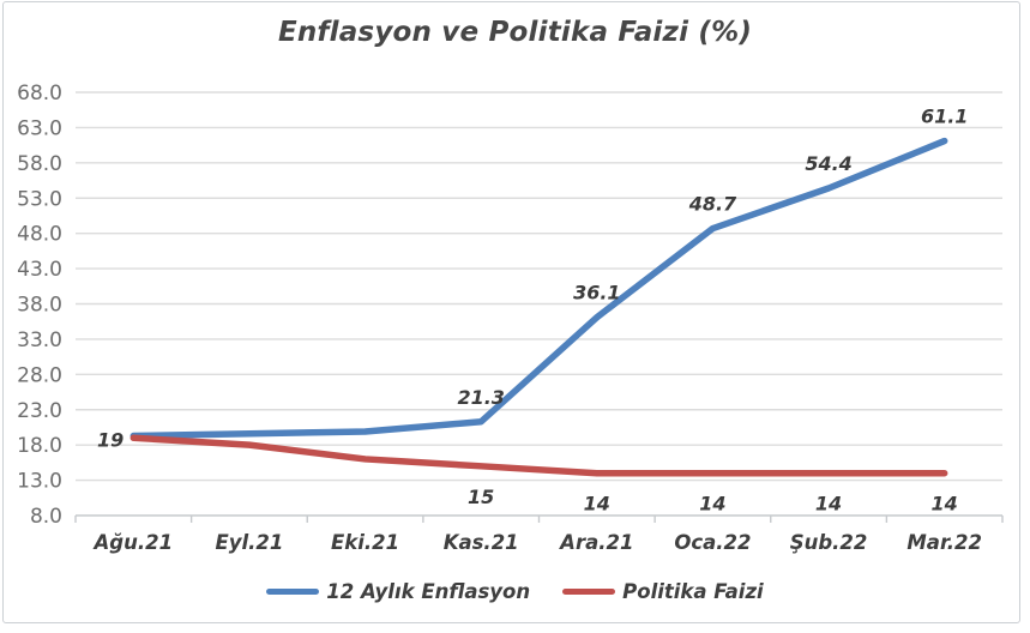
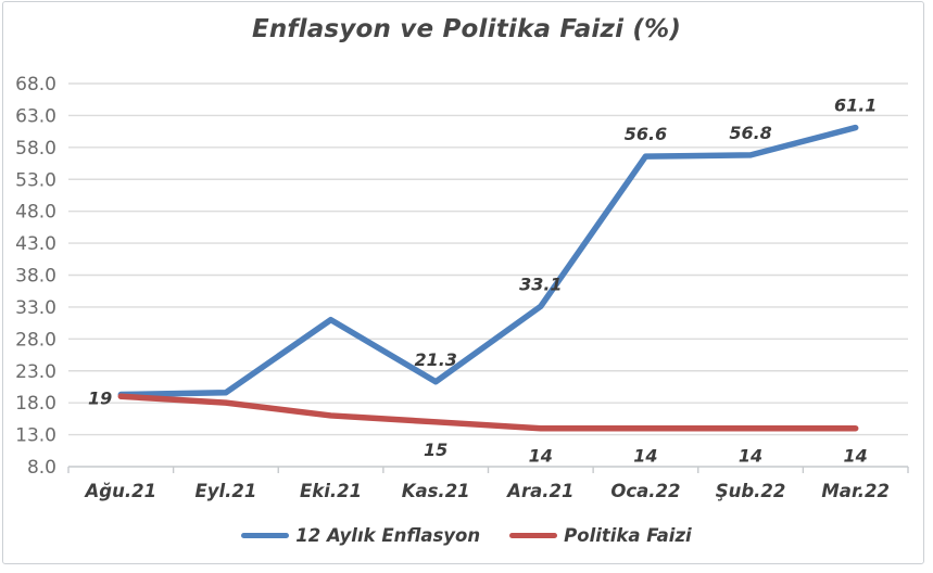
12 Aylık Enflasyon/Eki.21: 20 -> 31
12 Aylık Enflasyon/Ara.21: 36.1 -> 33.1
12 Aylık Enflasyon/Oca.22: 48.7 -> 56.6
12 Aylık Enflasyon/Şub.22: 54.4 -> 56.8
